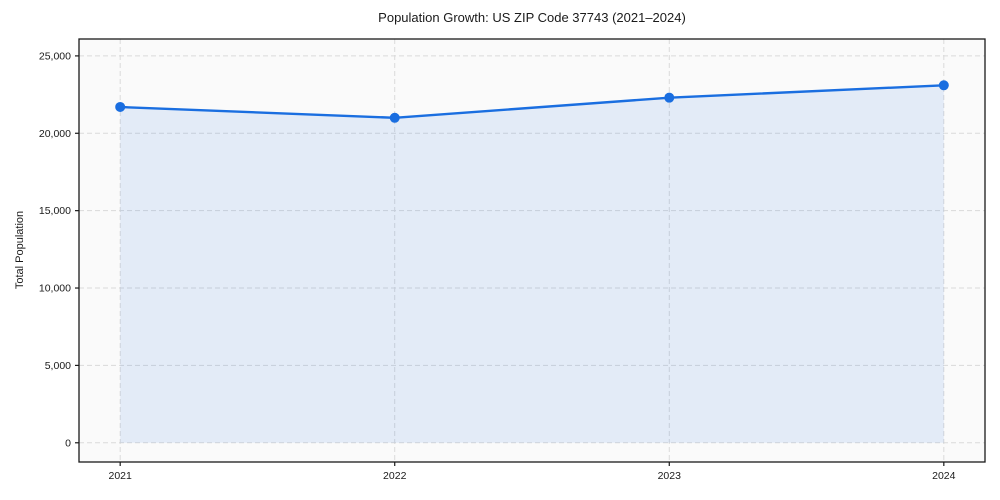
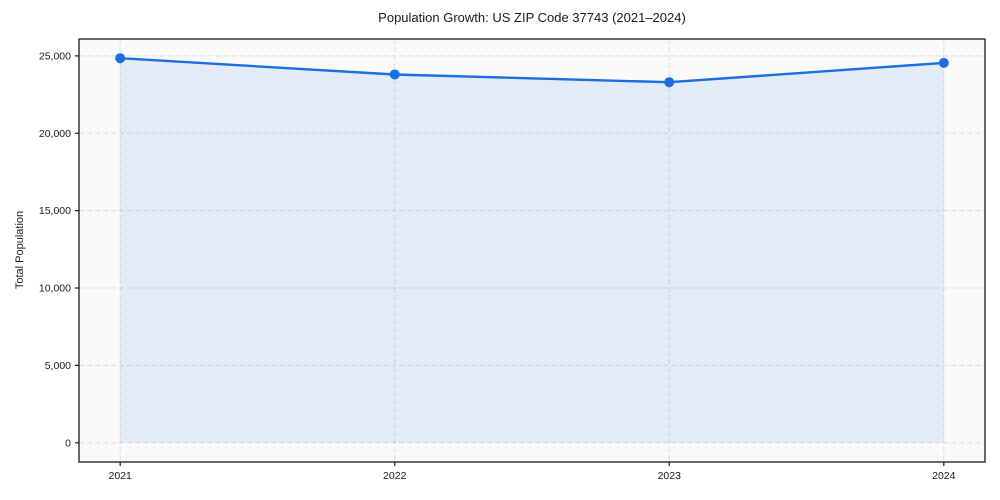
2021: 21700 -> 24800
2022: 21000 -> 23800
2023: 22300 -> 23300
2024: 23100 -> 24600
